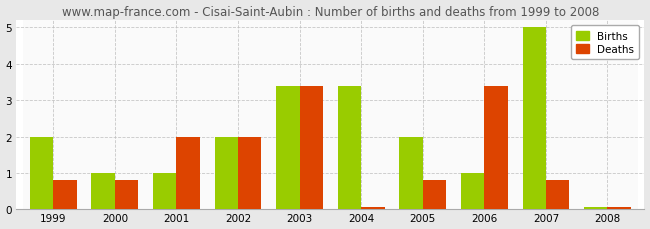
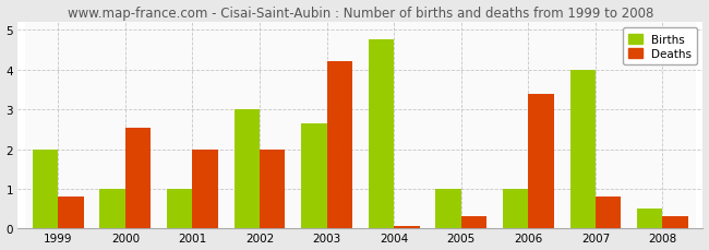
Deaths/2000: 0.80 -> 2.55
Births/2002: 2.00 -> 3.00
Births/2003: 3.40 -> 2.65
Deaths/2003: 3.40 -> 4.20
Births/2004: 3.40 -> 4.75
Births/2005: 2.00 -> 1.00
Deaths/2005: 0.80 -> 0.30
Births/2007: 5.00 -> 4.00
Births/2008: 0.05 -> 0.50
Deaths/2008: 0.05 -> 0.30
